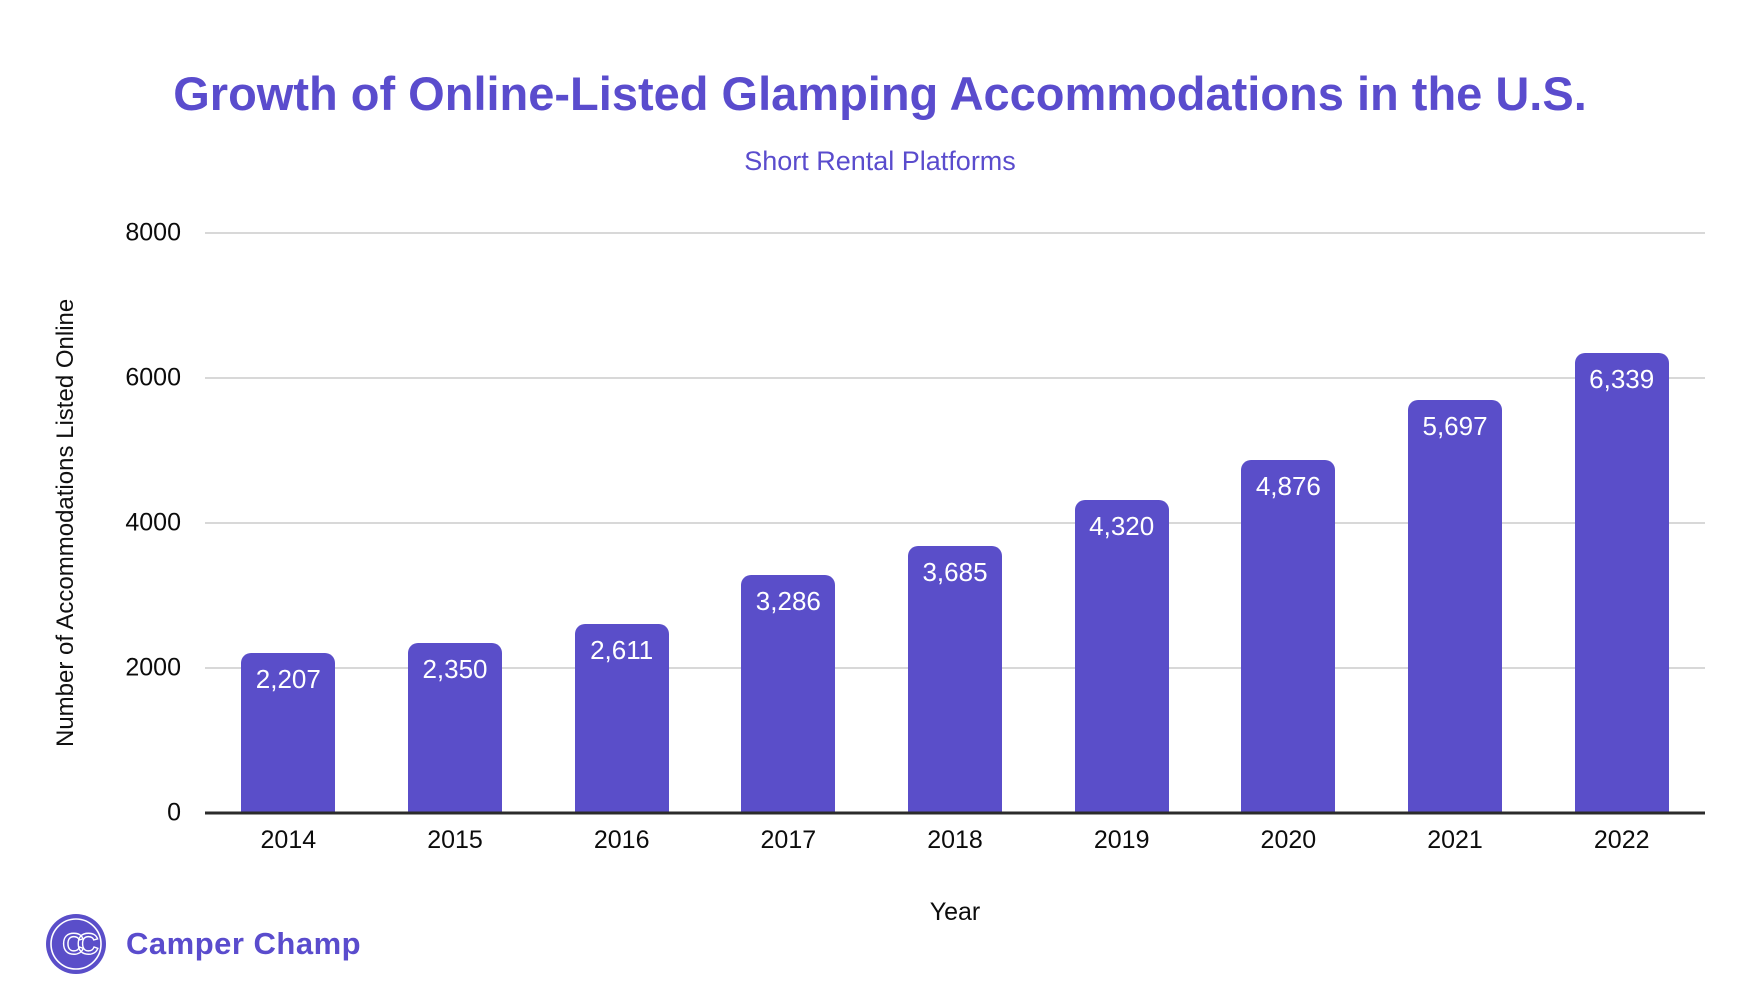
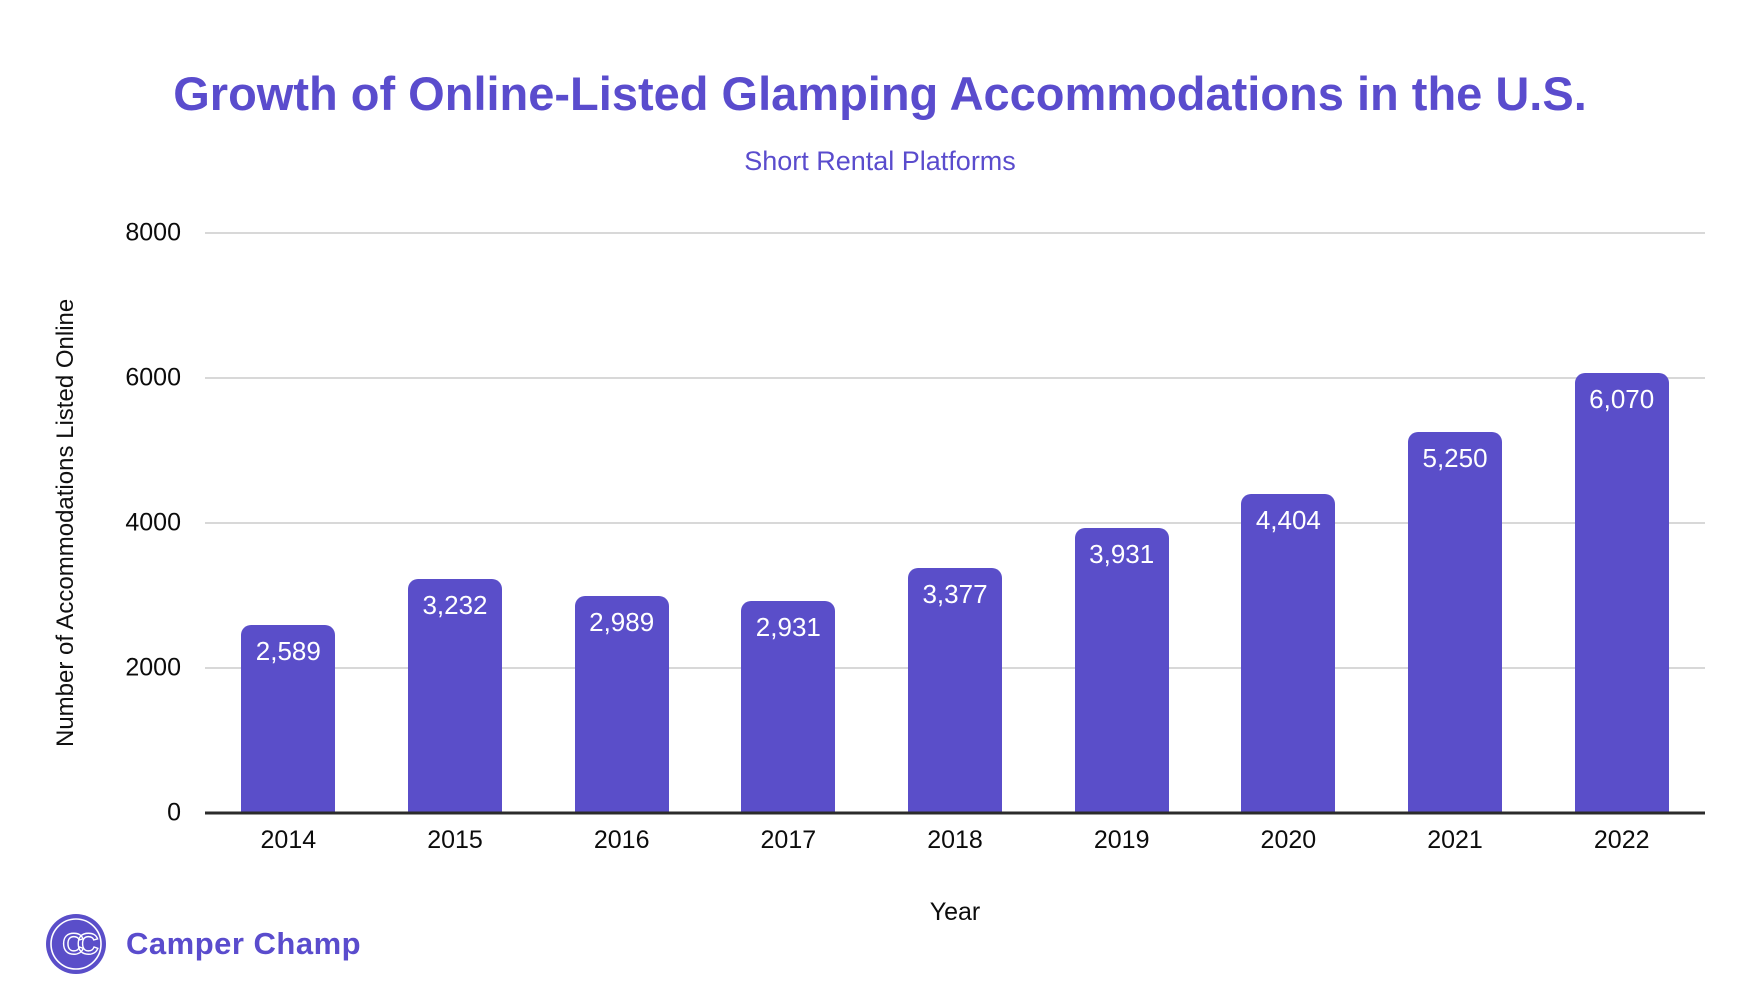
2014: 2,207 -> 2,589
2015: 2,350 -> 3,232
2016: 2,611 -> 2,989
2017: 3,286 -> 2,931
2018: 3,685 -> 3,377
2019: 4,320 -> 3,931
2020: 4,876 -> 4,404
2021: 5,697 -> 5,250
2022: 6,339 -> 6,070
